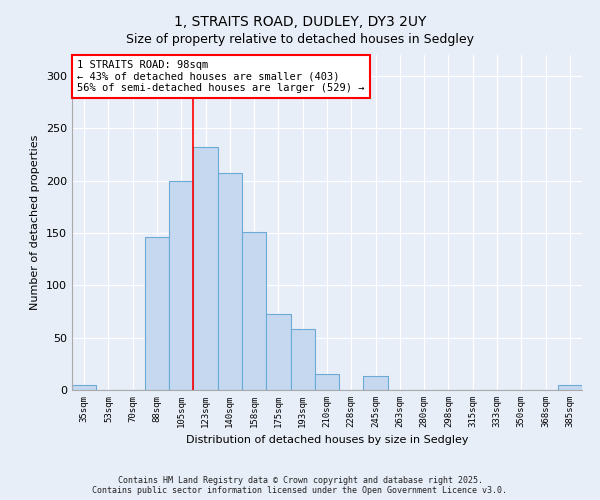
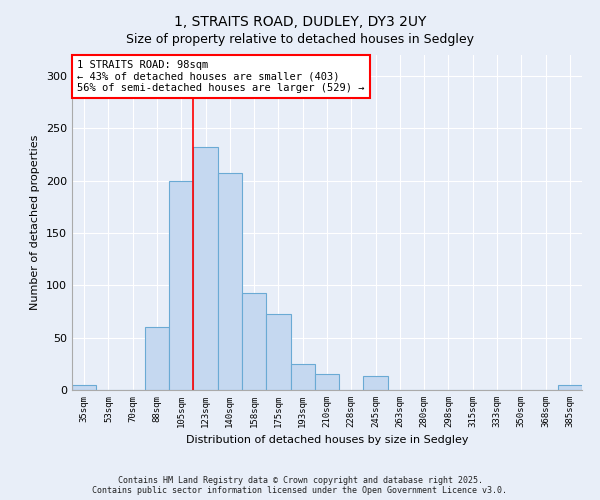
88sqm: 146 -> 60
158sqm: 151 -> 93
193sqm: 58 -> 25
